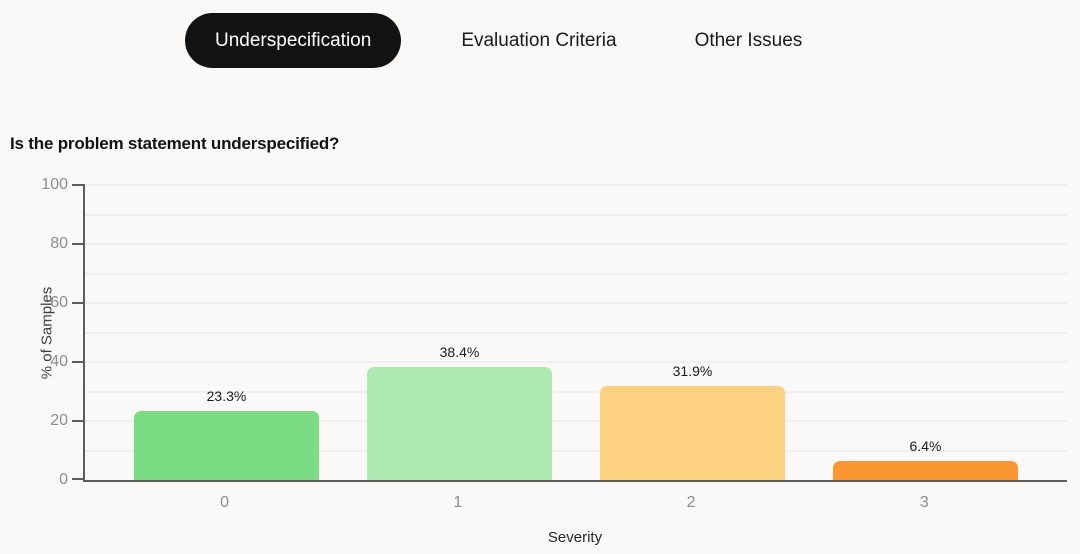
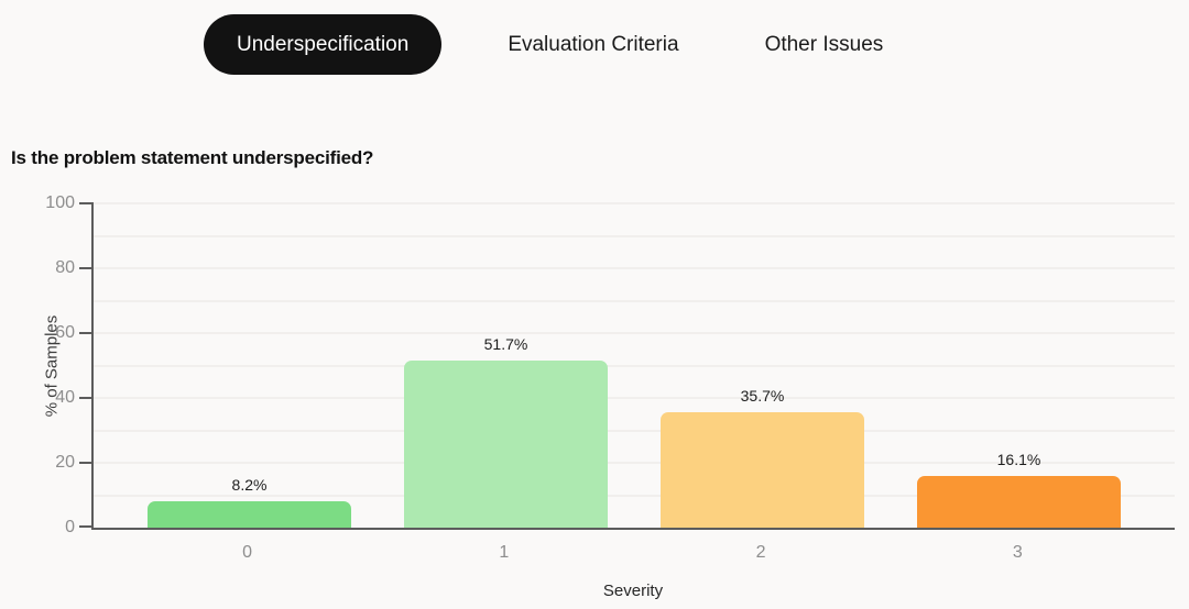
0: 23.3% -> 8.2%
1: 38.4% -> 51.7%
2: 31.9% -> 35.7%
3: 6.4% -> 16.1%
